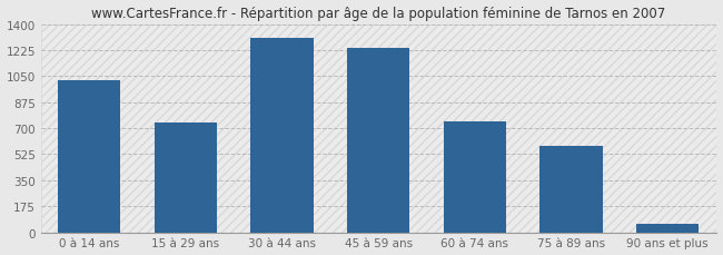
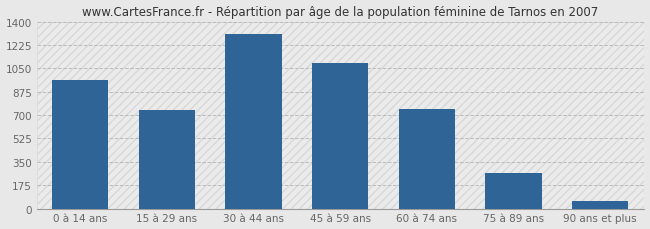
0 à 14 ans: 1020 -> 960
45 à 59 ans: 1240 -> 1090
75 à 89 ans: 580 -> 270
